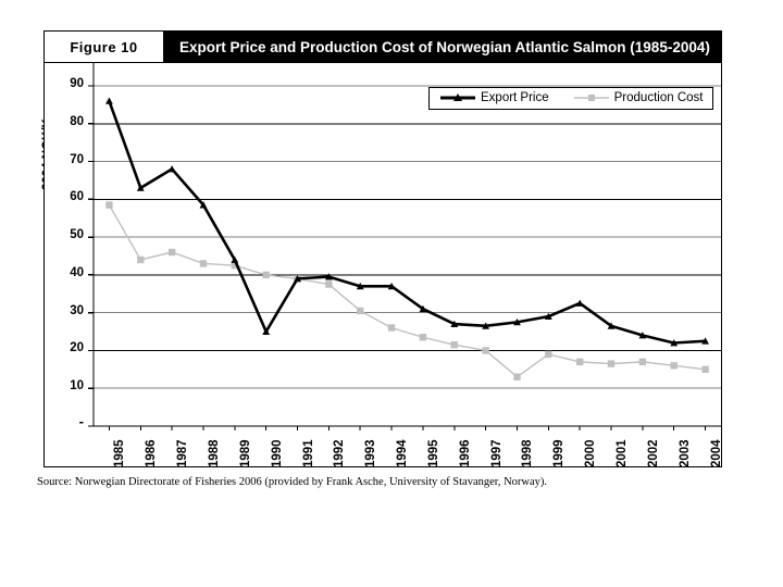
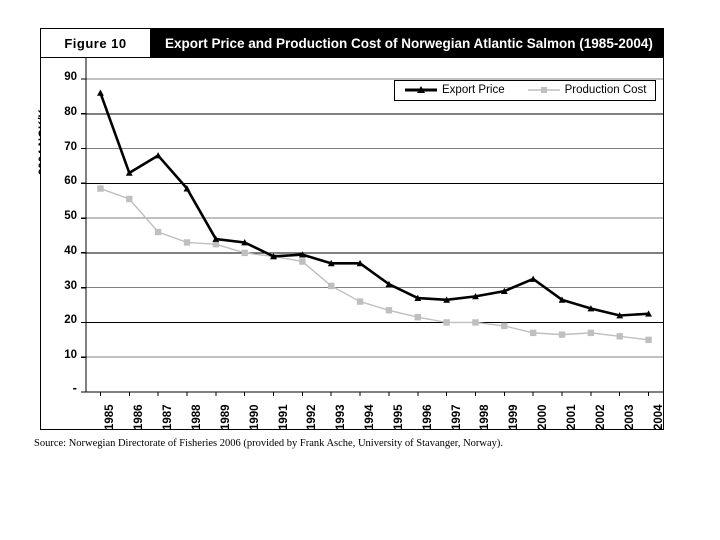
Production Cost/1986: 44 -> 56
Export Price/1990: 25 -> 43
Production Cost/1998: 13 -> 20
